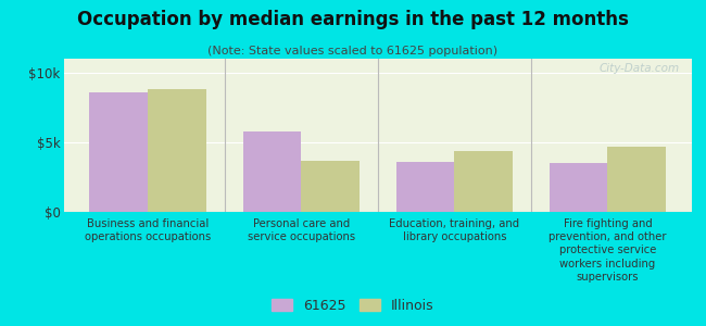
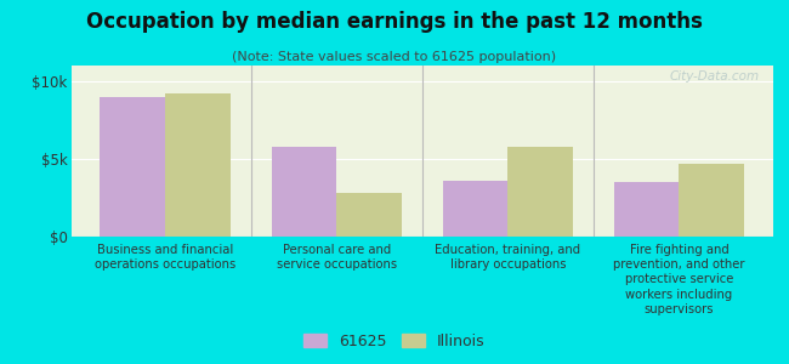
61625/Business and financial operations occupations: $8.6k -> $9.0k
Illinois/Business and financial operations occupations: $8.8k -> $9.2k
Illinois/Personal care and service occupations: $3.7k -> $2.8k
Illinois/Education, training, and library occupations: $4.4k -> $5.8k
